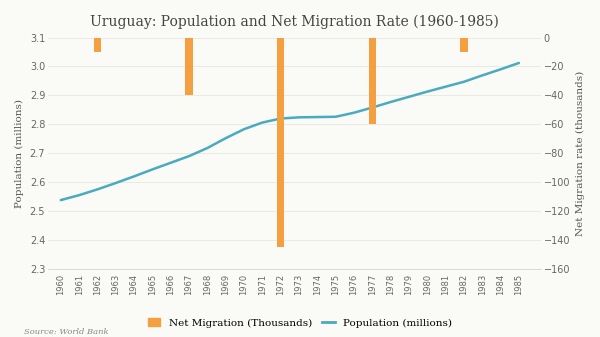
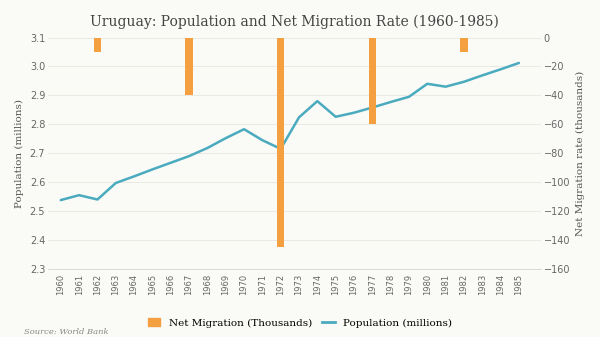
Population (millions)/1962: 2.575 -> 2.540
Population (millions)/1971: 2.806 -> 2.745
Population (millions)/1972: 2.820 -> 2.715
Population (millions)/1974: 2.825 -> 2.880
Population (millions)/1980: 2.913 -> 2.940
